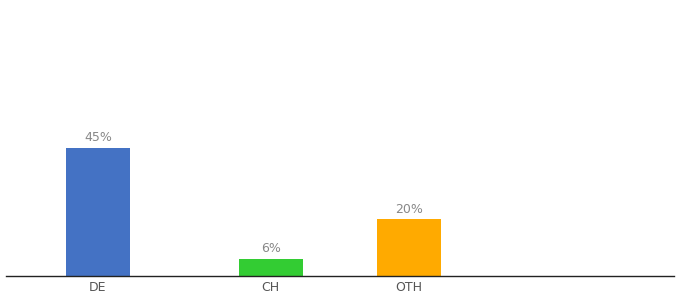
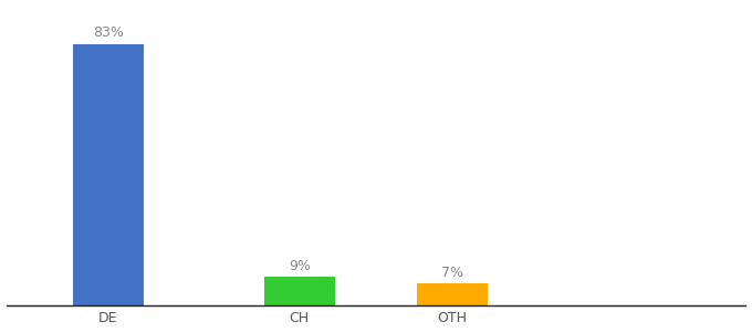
DE: 45% -> 83%
CH: 6% -> 9%
OTH: 20% -> 7%
